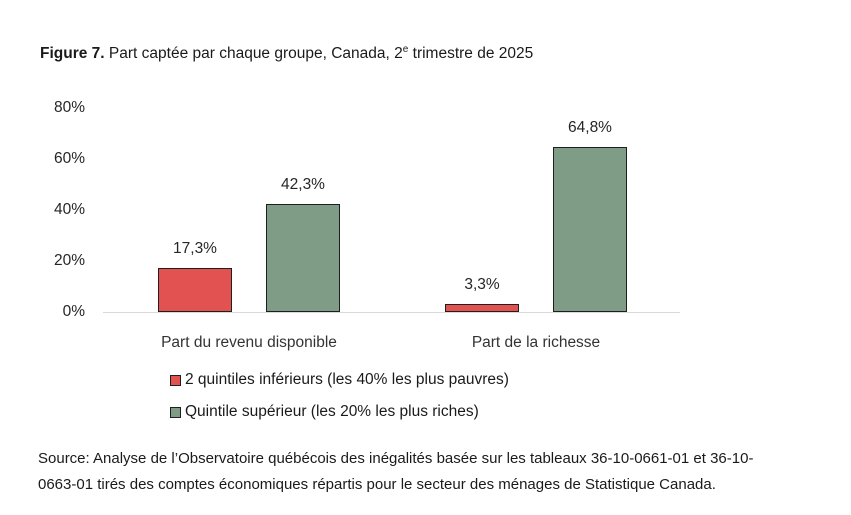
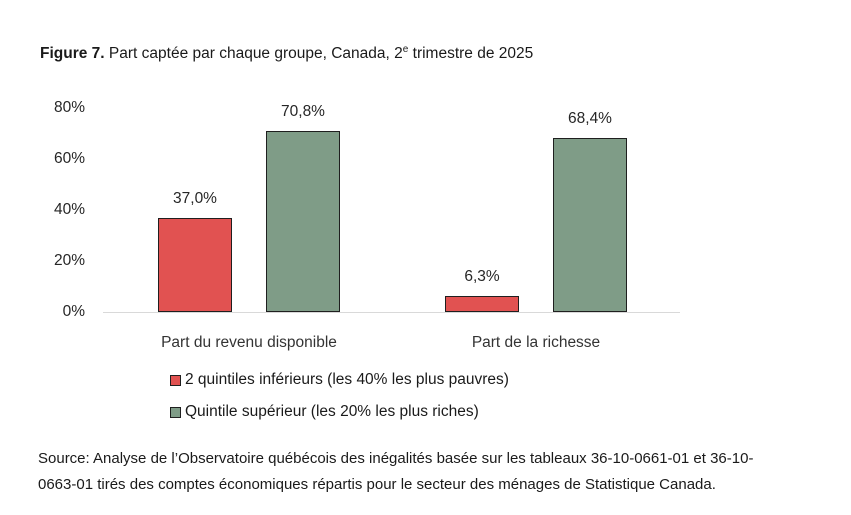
2 quintiles inférieurs (les 40% les plus pauvres)/Part du revenu disponible: 17,3% -> 37,0%
Quintile supérieur (les 20% les plus riches)/Part du revenu disponible: 42,3% -> 70,8%
2 quintiles inférieurs (les 40% les plus pauvres)/Part de la richesse: 3,3% -> 6,3%
Quintile supérieur (les 20% les plus riches)/Part de la richesse: 64,8% -> 68,4%
